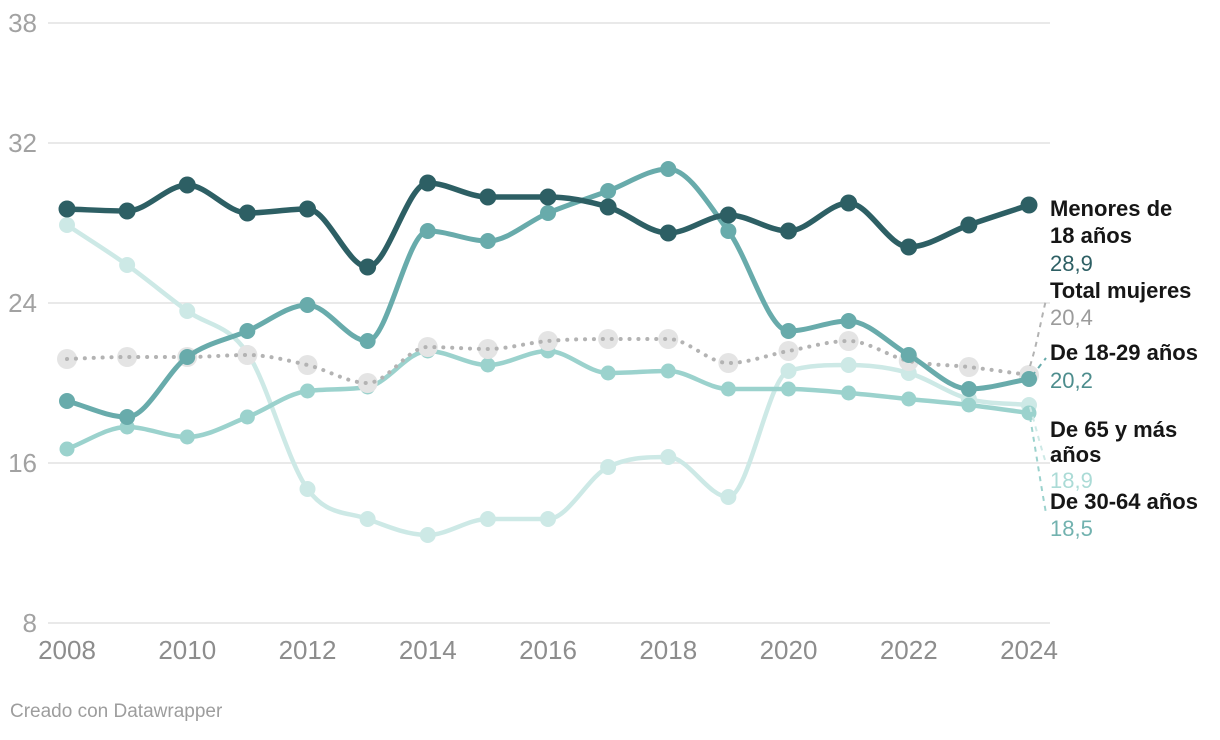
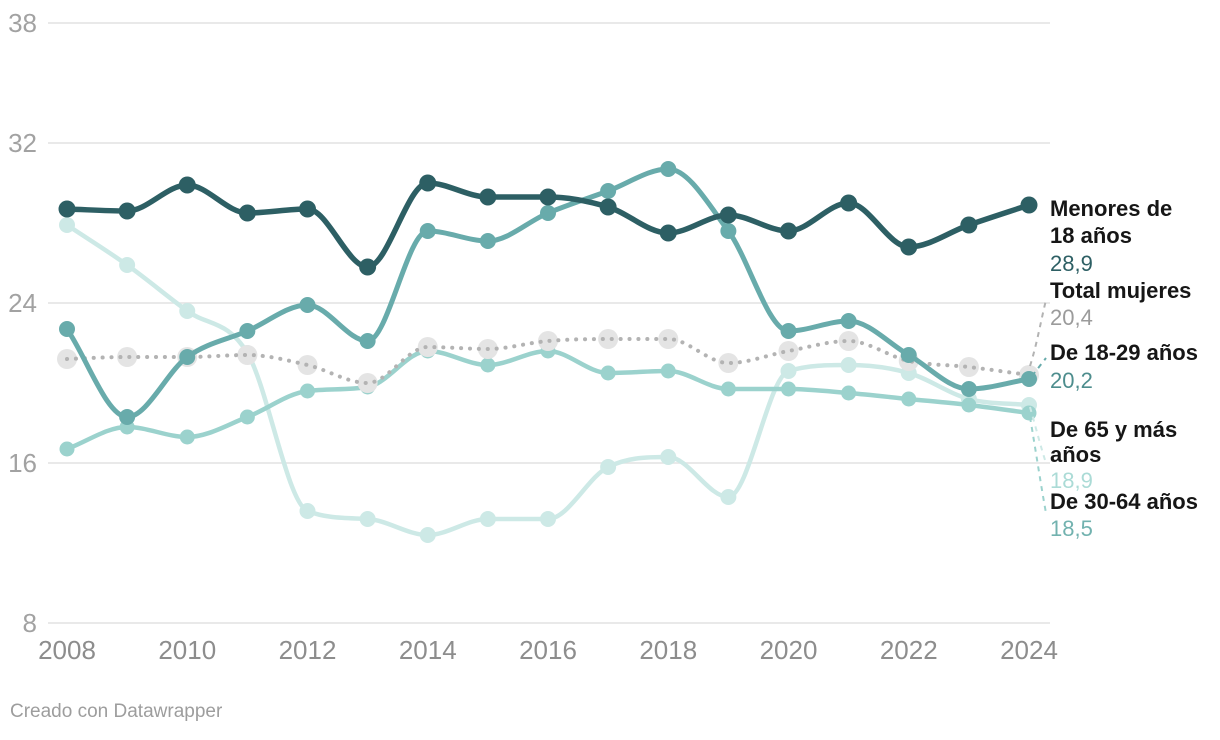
De 18-29 años/2008: 19.1 -> 22.7
De 65 y más años/2012: 14.7 -> 13.6
